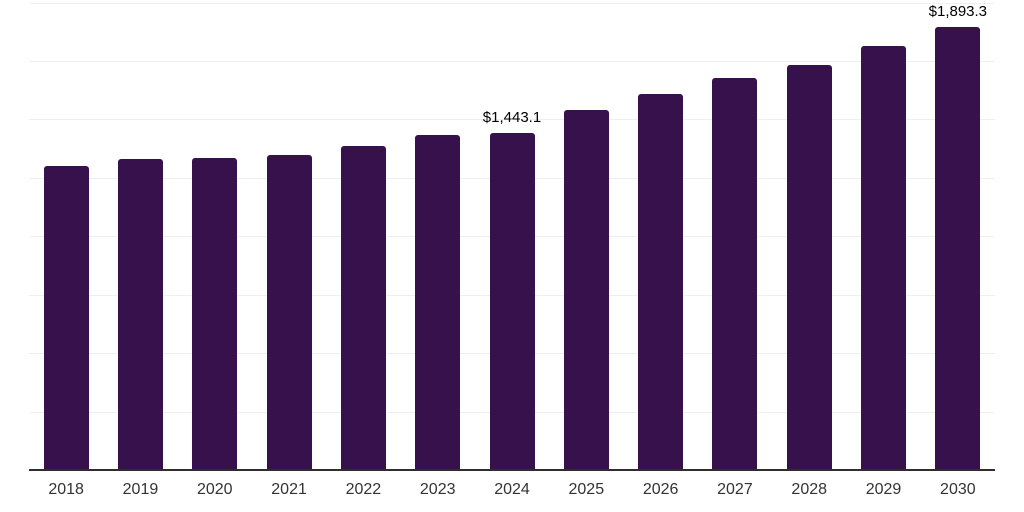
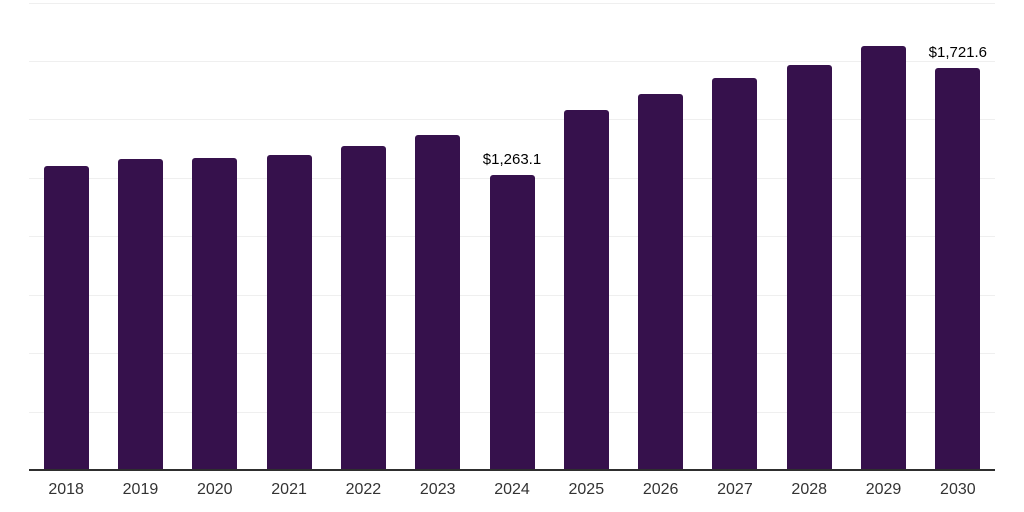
2024: $1,443.1 -> $1,263.1
2030: $1,893.3 -> $1,721.6
